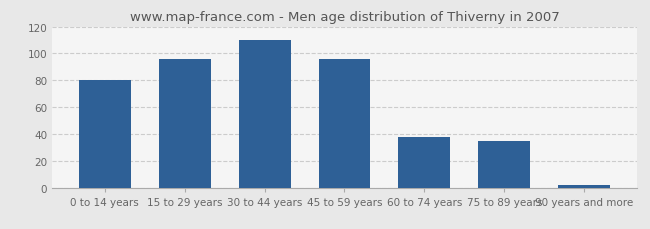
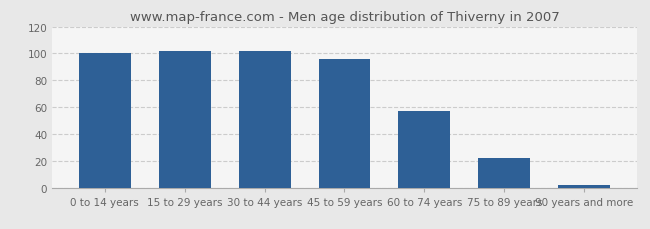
0 to 14 years: 80 -> 100
15 to 29 years: 96 -> 102
30 to 44 years: 110 -> 102
60 to 74 years: 38 -> 57
75 to 89 years: 35 -> 22
